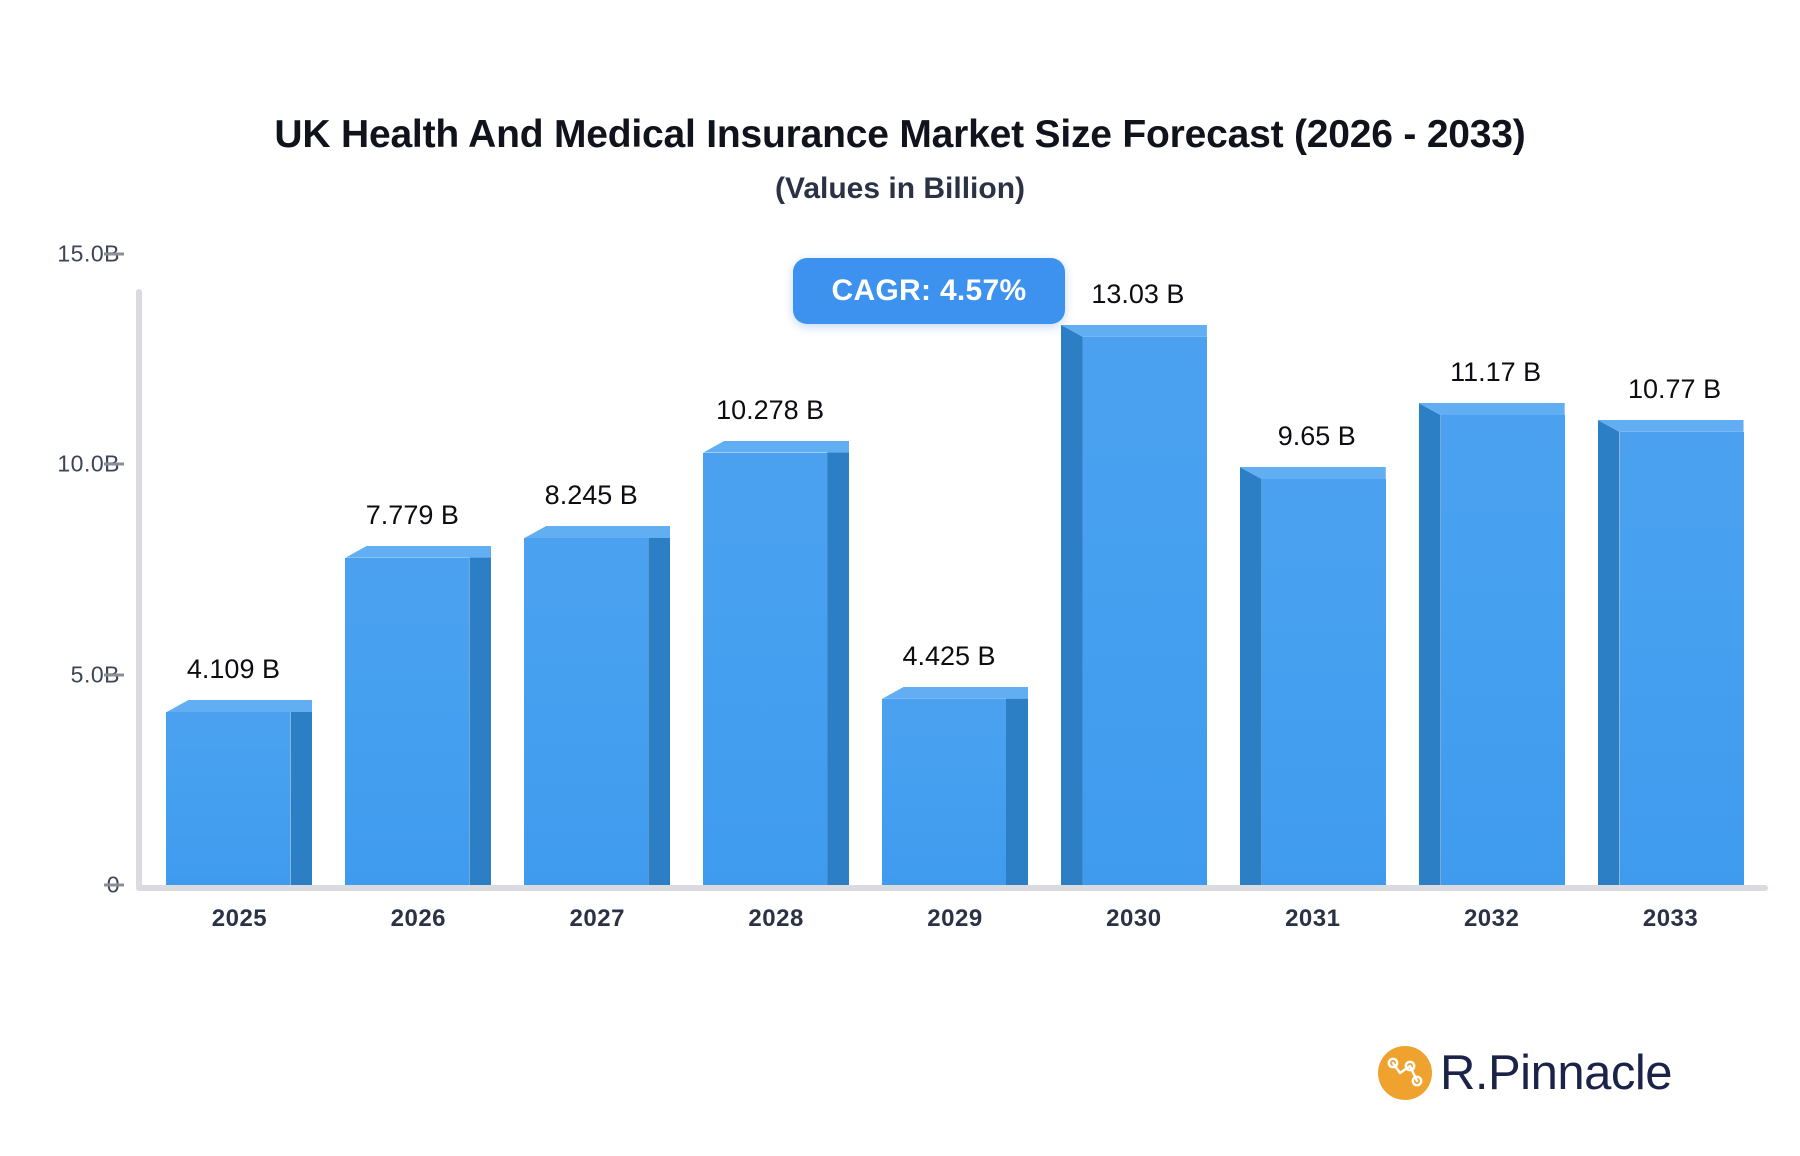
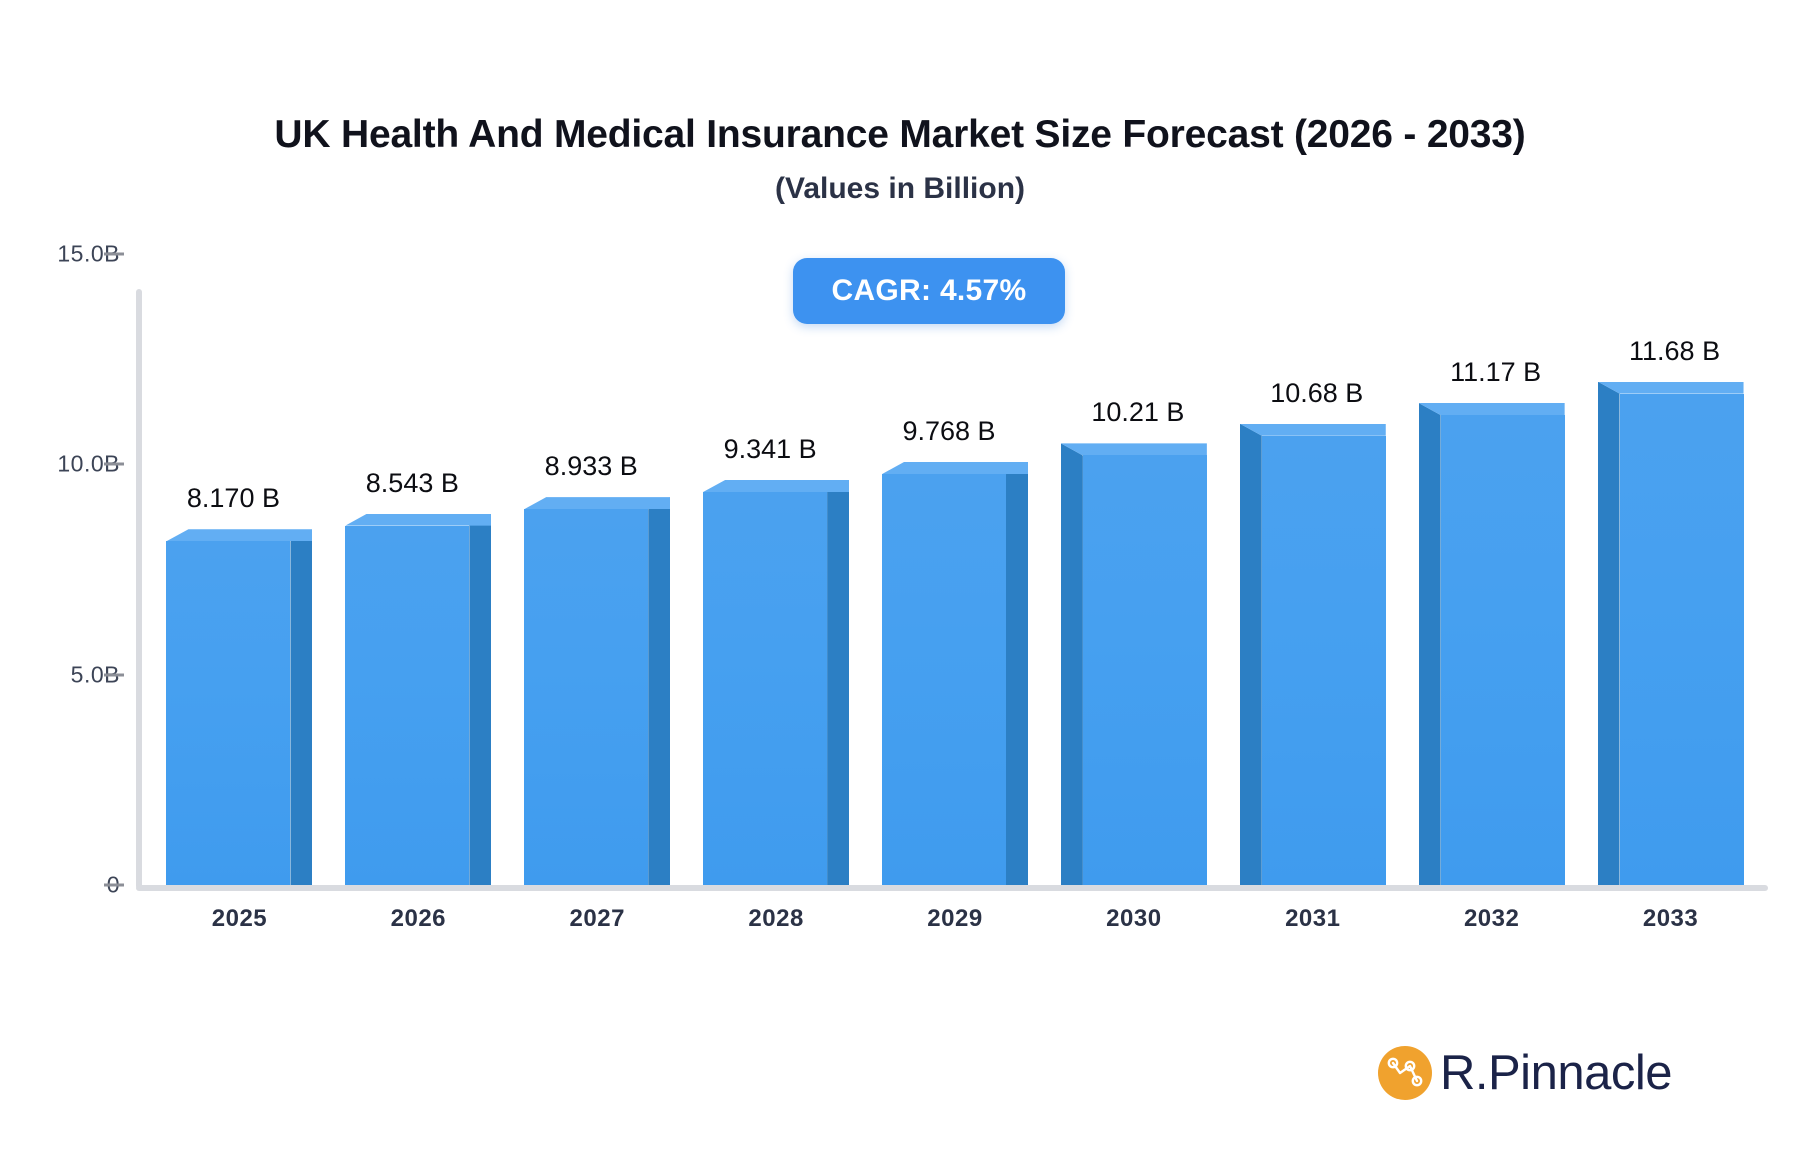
2025: 4.109 -> 8.170
2026: 7.779 -> 8.543
2027: 8.245 -> 8.933
2028: 10.278 -> 9.341
2029: 4.425 -> 9.768
2030: 13.03 -> 10.21
2031: 9.65 -> 10.68
2033: 10.77 -> 11.68
